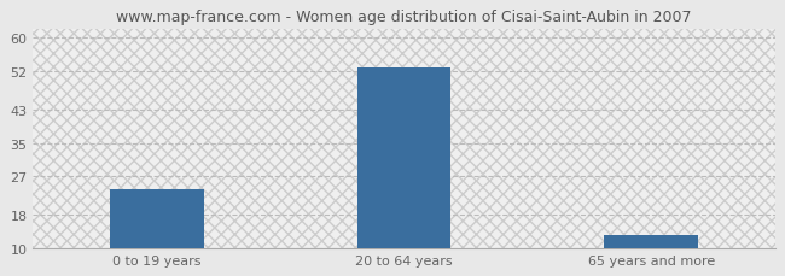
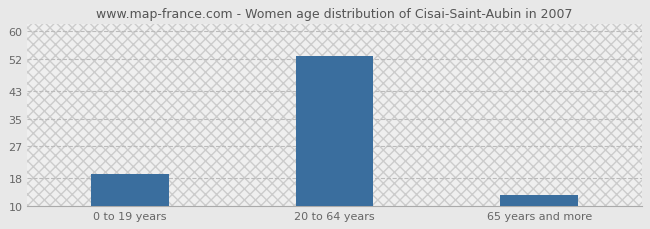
0 to 19 years: 24 -> 19
